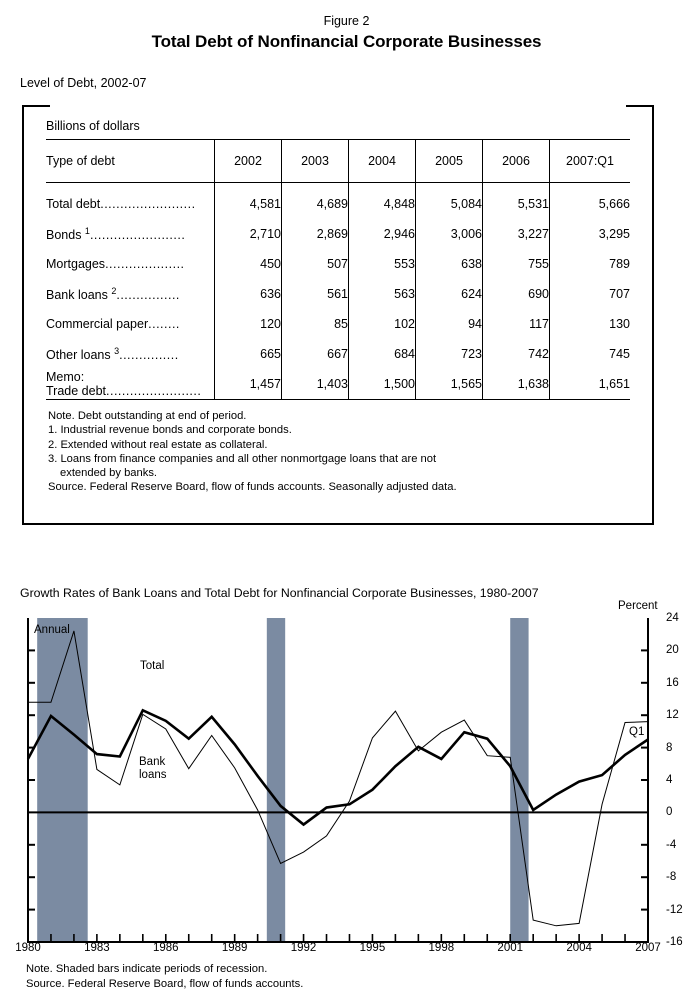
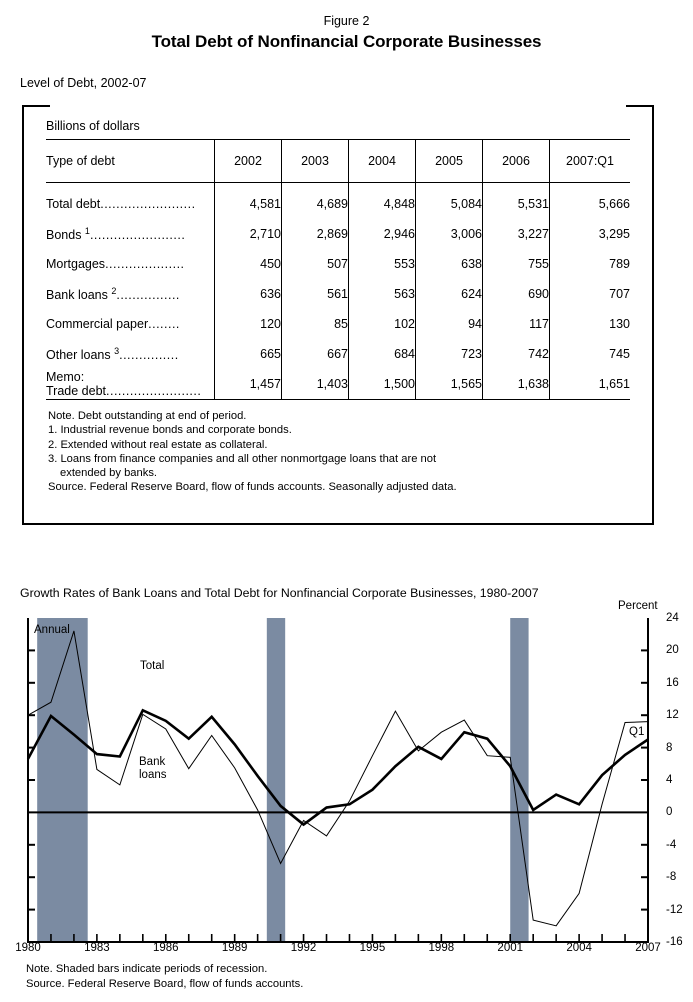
Bank loans/1980: 14 -> 12
Bank loans/1992: -5 -> -1
Bank loans/1995: 9 -> 7
Total/2004: 4 -> 1
Bank loans/2004: -14 -> -10
